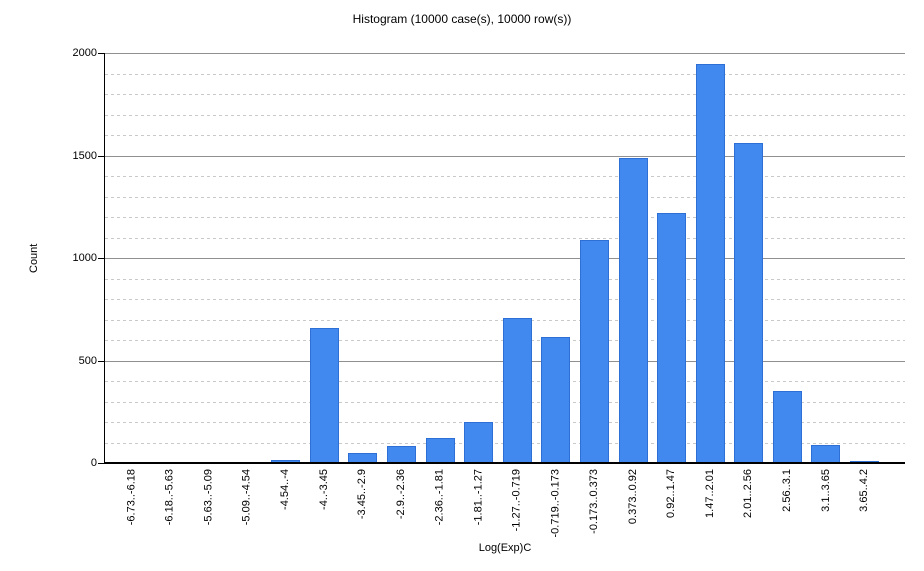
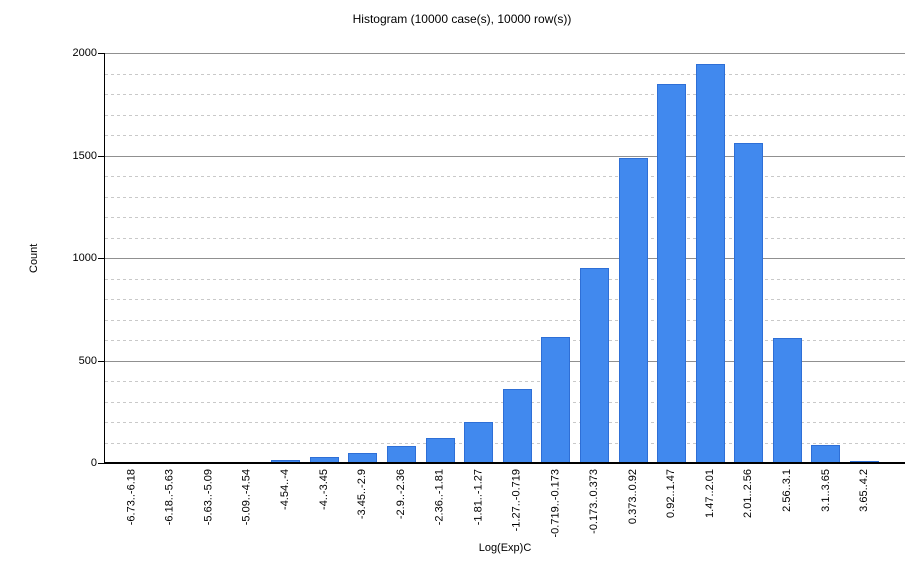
-4..-3.45: 660 -> 30
-1.27..-0.719: 710 -> 360
-0.173..0.373: 1090 -> 950
0.92..1.47: 1220 -> 1850
2.56..3.1: 350 -> 610
